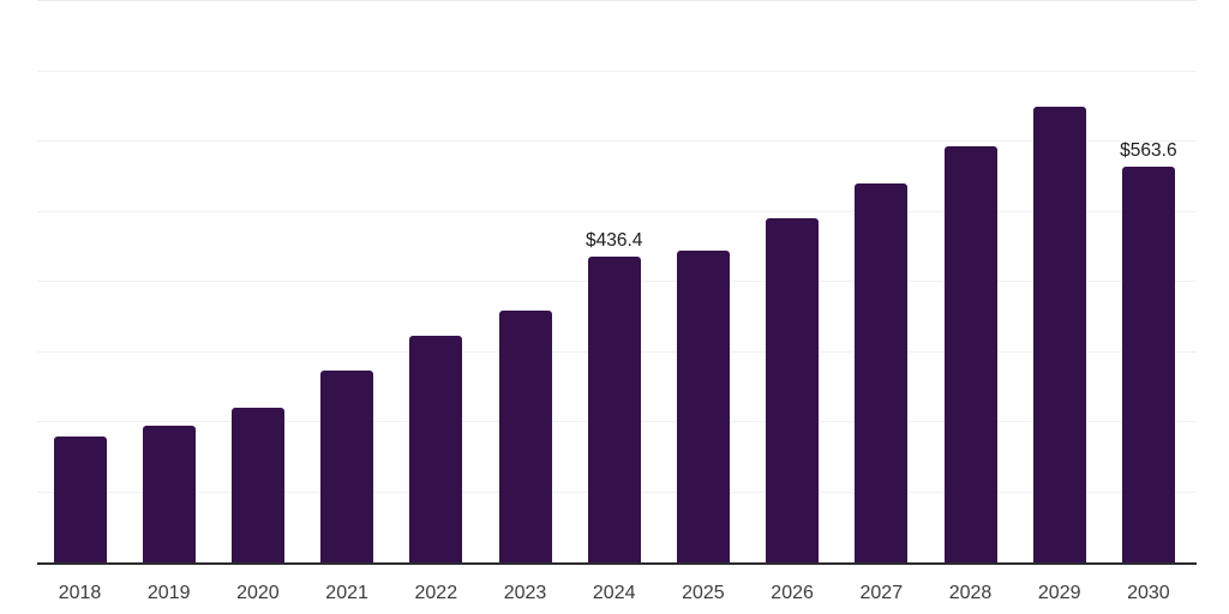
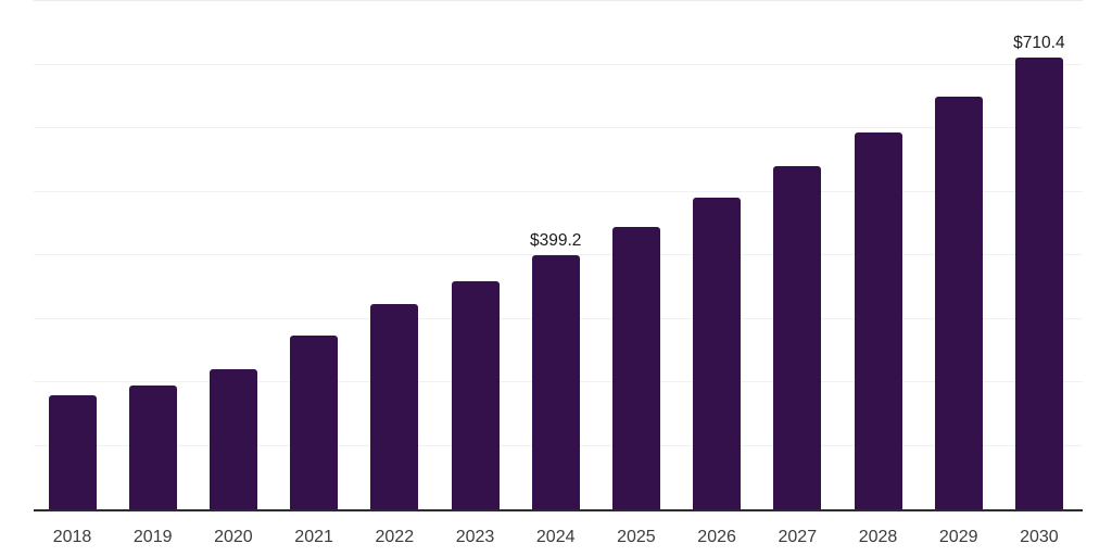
2024: $436.4 -> $399.2
2030: $563.6 -> $710.4
